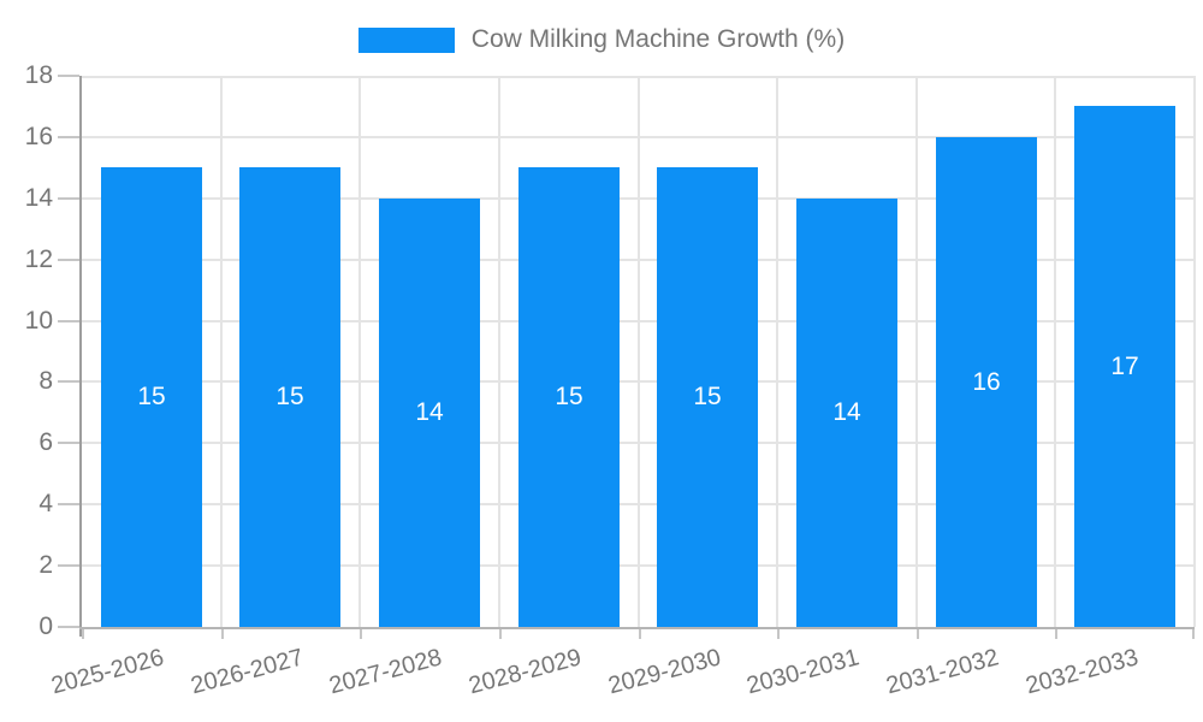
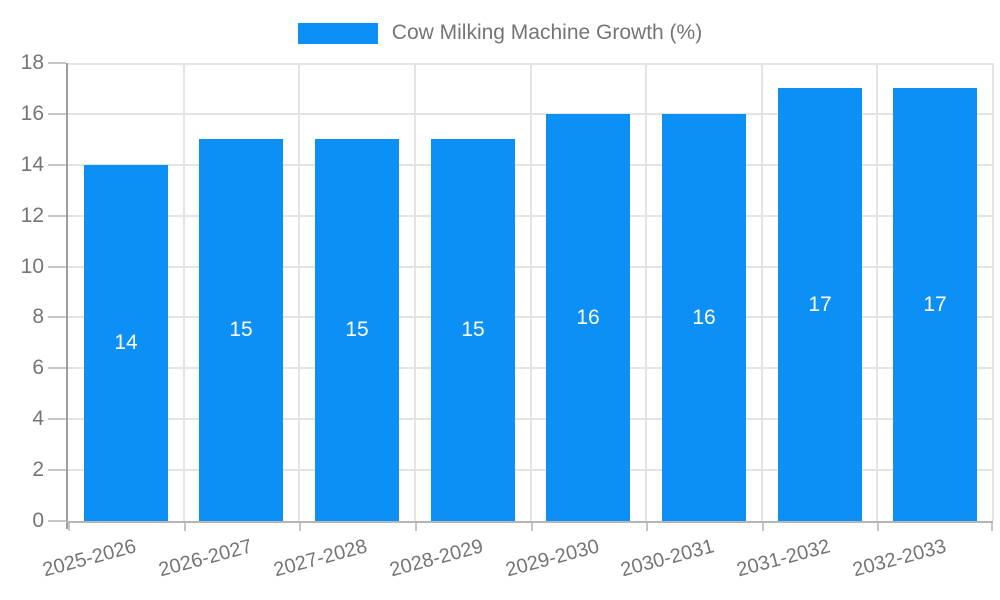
2025-2026: 15 -> 14
2027-2028: 14 -> 15
2029-2030: 15 -> 16
2030-2031: 14 -> 16
2031-2032: 16 -> 17
